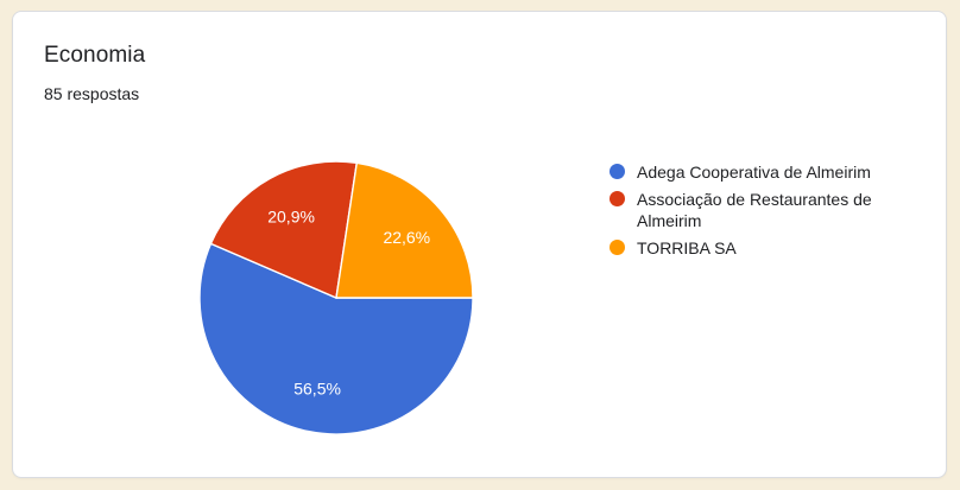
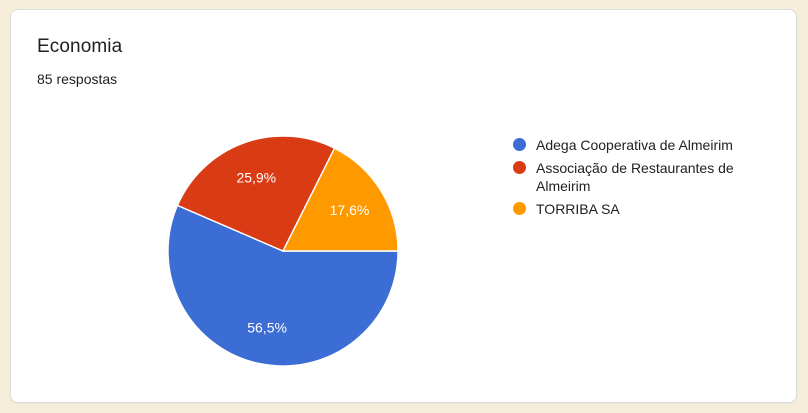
Associação de Restaurantes de Almeirim: 20,9% -> 25,9%
TORRIBA SA: 22,6% -> 17,6%
